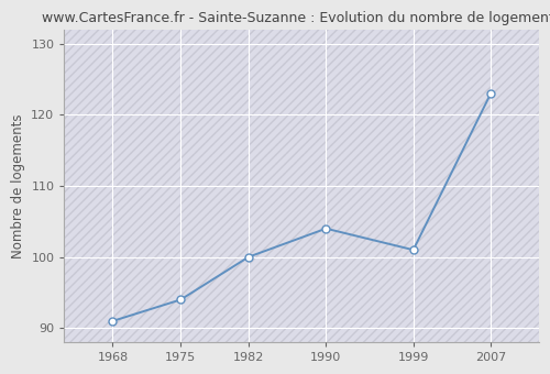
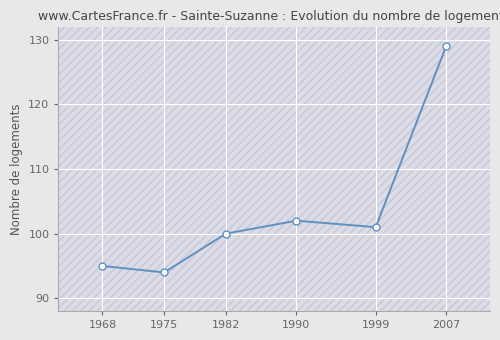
1968: 91 -> 95
1990: 104 -> 102
2007: 123 -> 129
